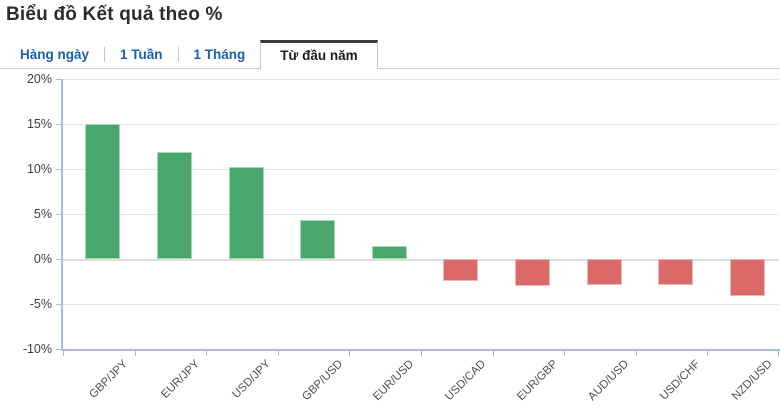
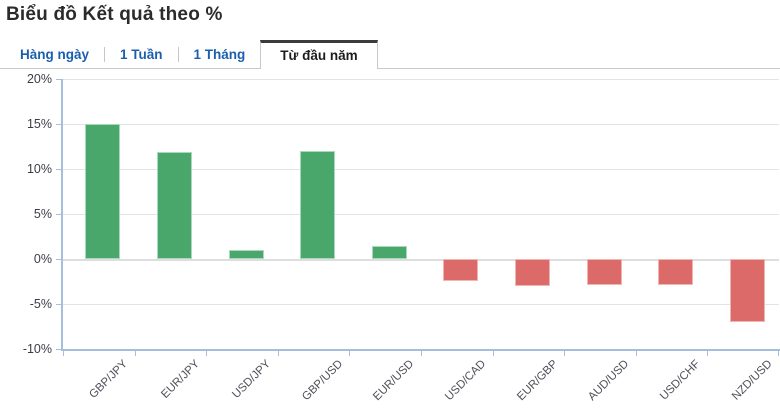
USD/JPY: 10% -> 1%
GBP/USD: 4% -> 12%
NZD/USD: -4% -> -7%
